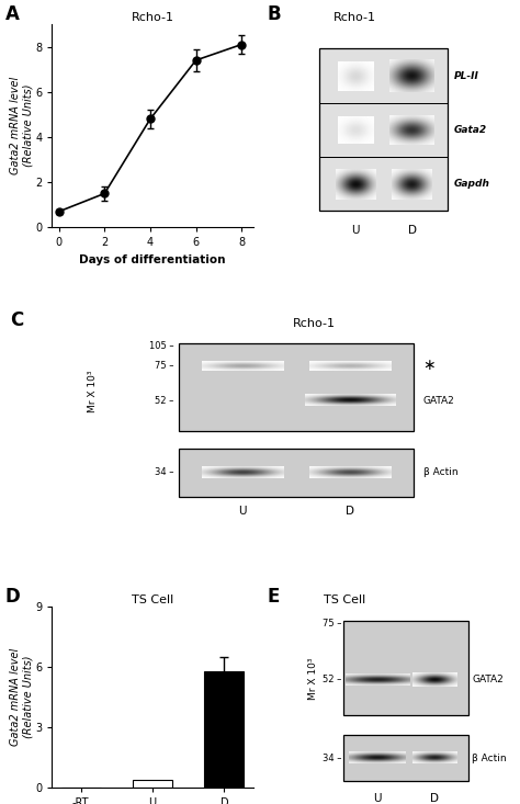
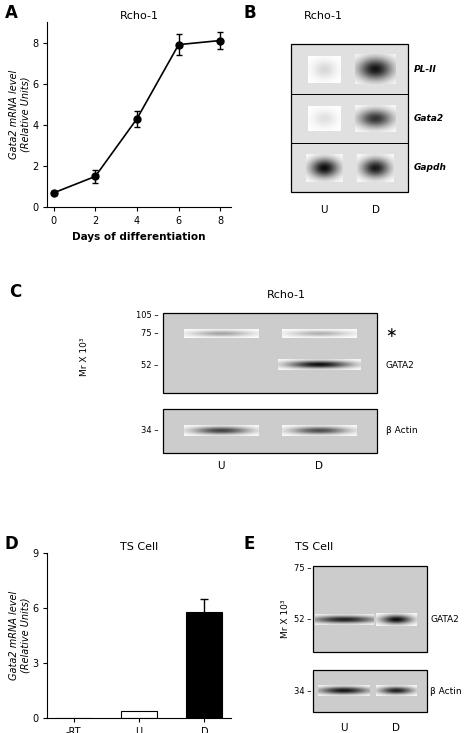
Rcho-1/4: 4.8 -> 4.3
Rcho-1/6: 7.4 -> 7.9
